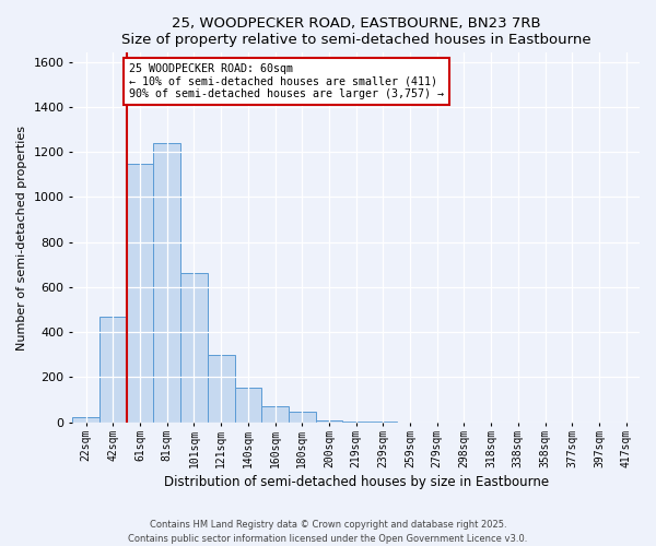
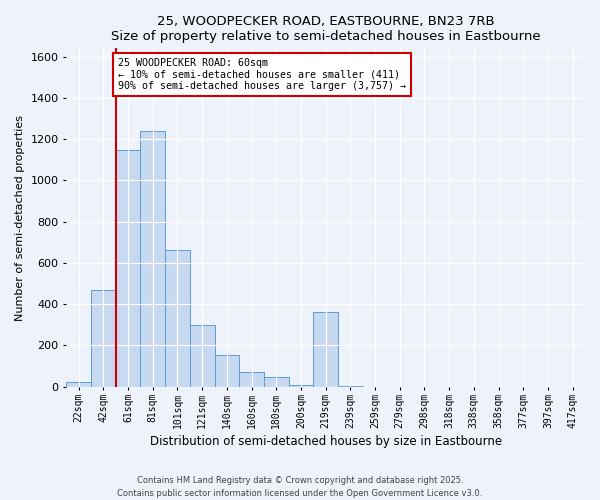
219sqm: 5 -> 360
